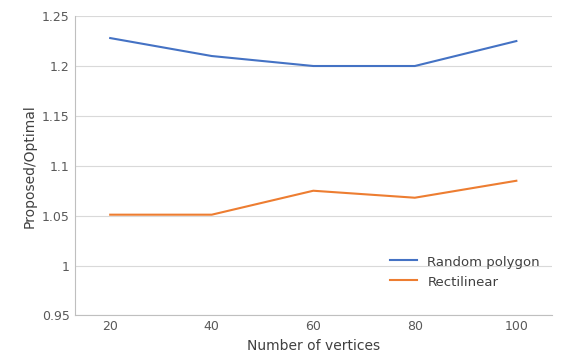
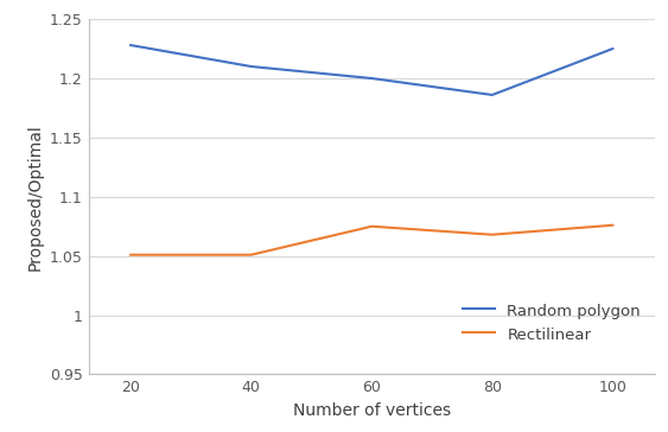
Random polygon/80: 1.200 -> 1.186
Rectilinear/100: 1.085 -> 1.076
